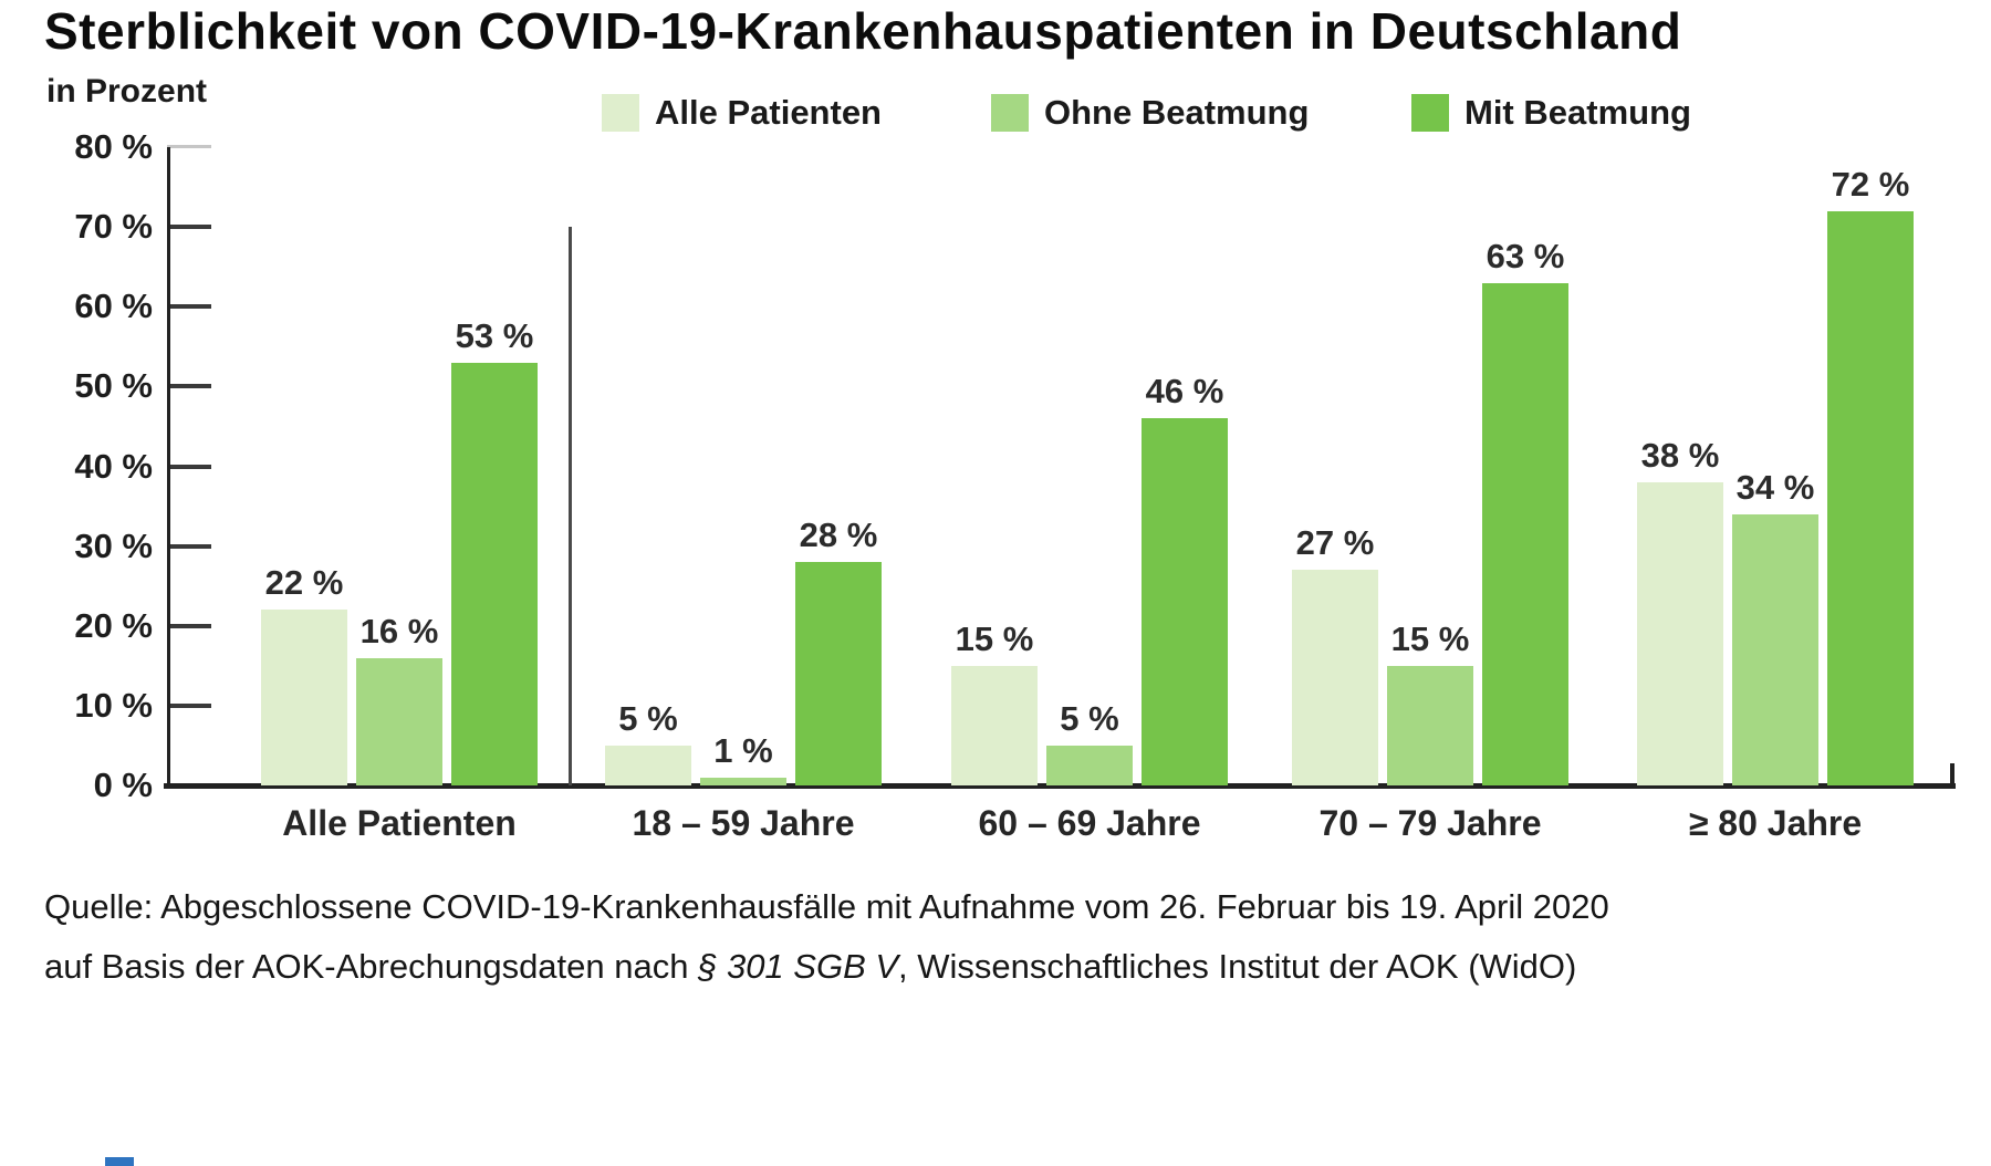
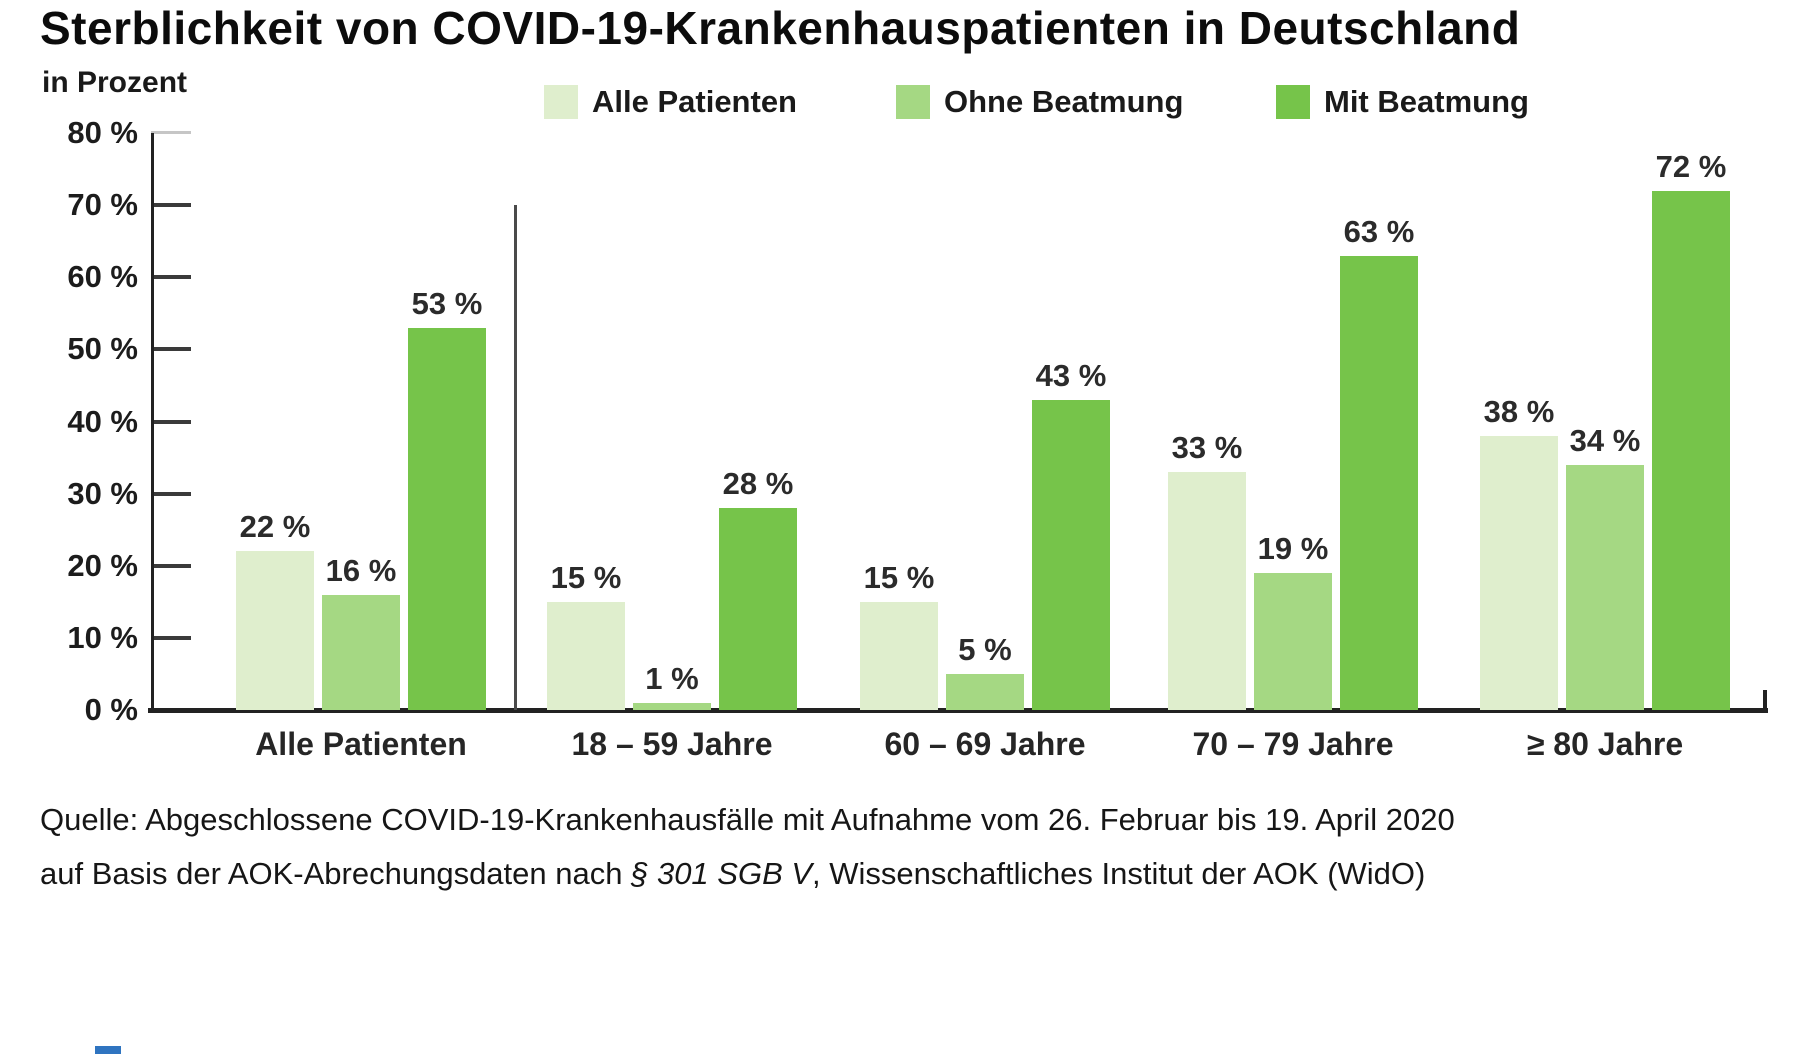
Alle Patienten/18 – 59 Jahre: 5 -> 15
Mit Beatmung/60 – 69 Jahre: 46 -> 43
Alle Patienten/70 – 79 Jahre: 27 -> 33
Ohne Beatmung/70 – 79 Jahre: 15 -> 19
